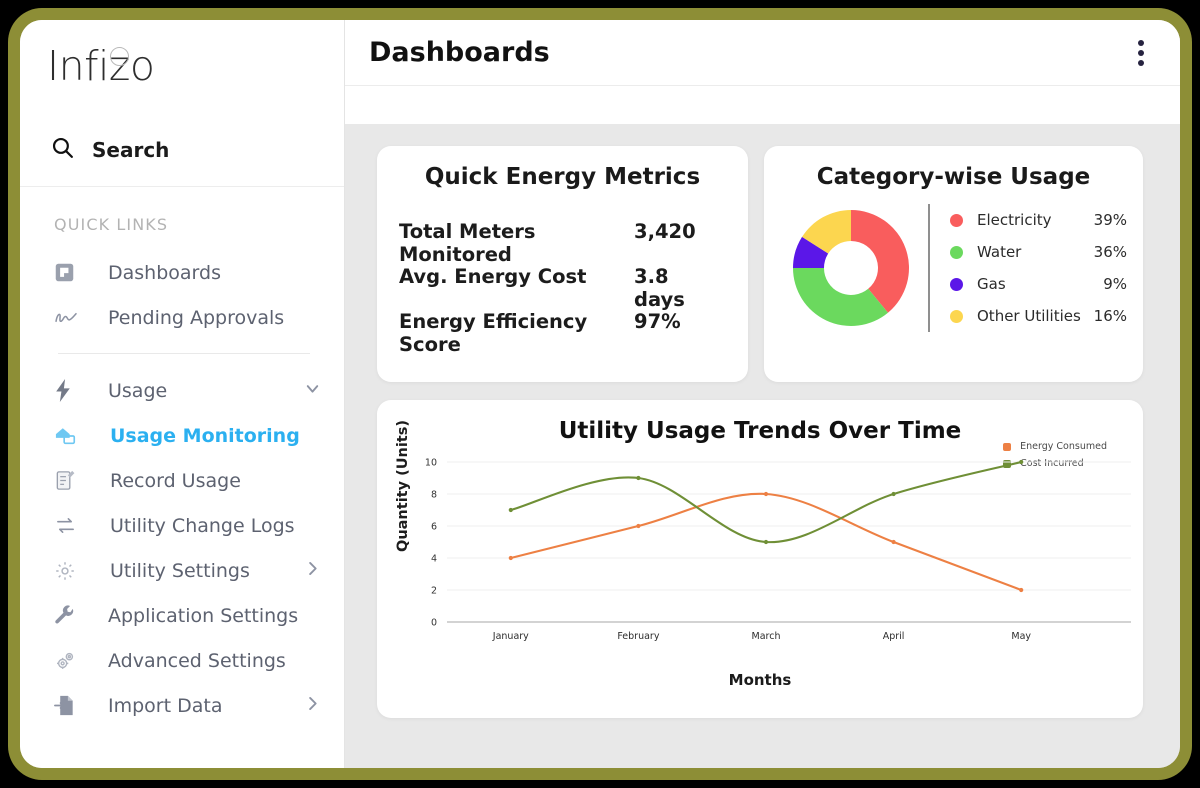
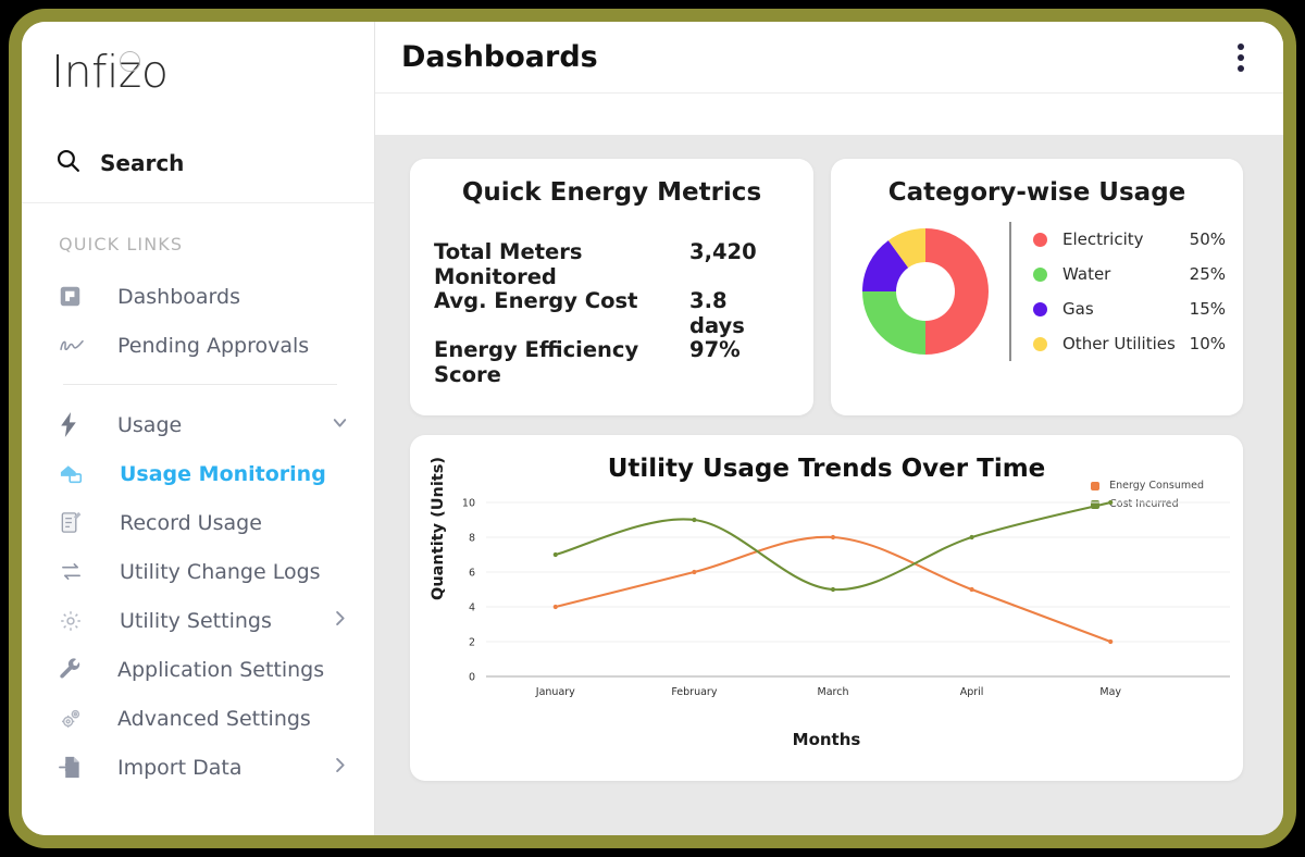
Category-wise Usage/Electricity: 39% -> 50%
Category-wise Usage/Water: 36% -> 25%
Category-wise Usage/Gas: 9% -> 15%
Category-wise Usage/Other Utilities: 16% -> 10%
